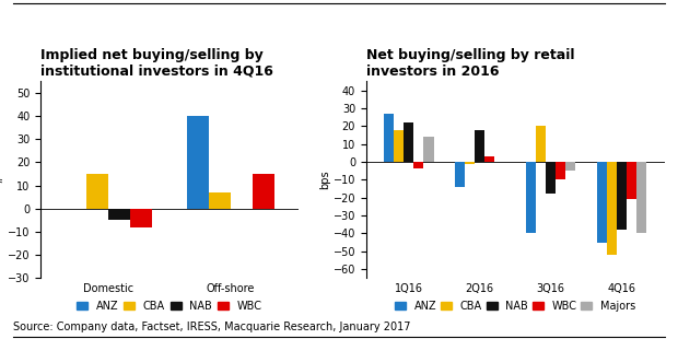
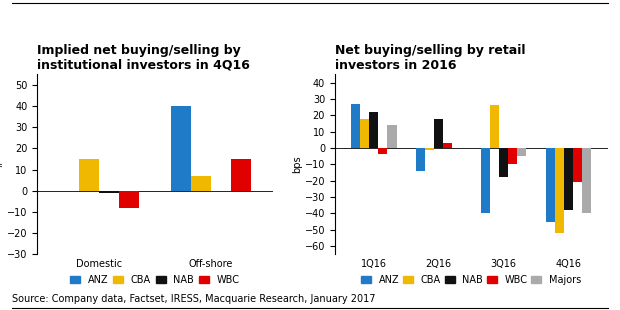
NAB/Domestic: -5 -> -1
Net buying/selling by retail investors in 2016/CBA/3Q16: 20 -> 26
